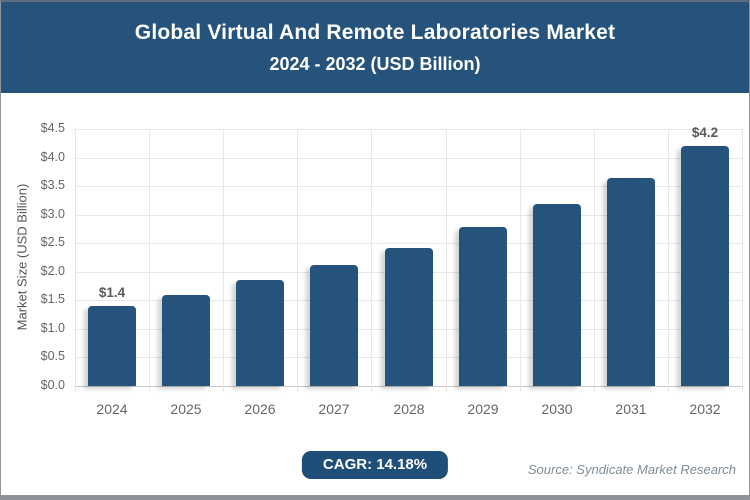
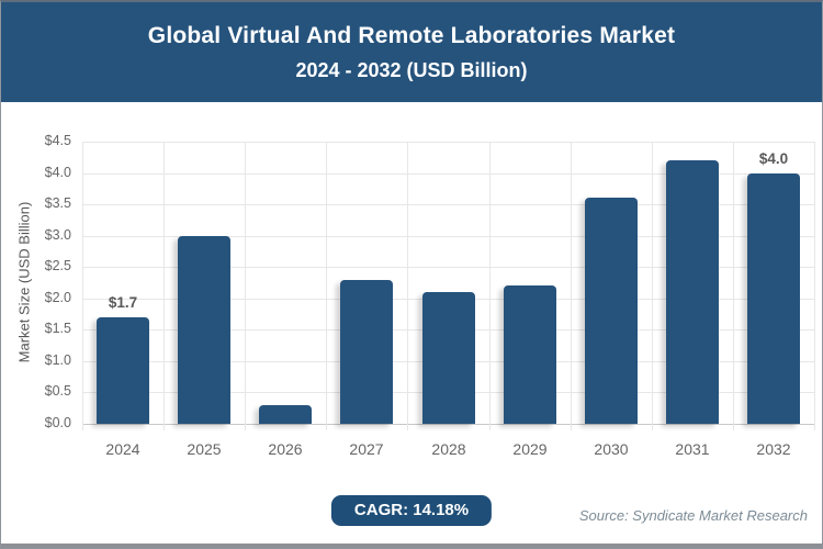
2024: $1.4 -> $1.7
2025: $1.6 -> $3.0
2026: $1.9 -> $0.3
2027: $2.1 -> $2.3
2028: $2.4 -> $2.1
2029: $2.8 -> $2.2
2030: $3.2 -> $3.6
2031: $3.6 -> $4.2
2032: $4.2 -> $4.0
